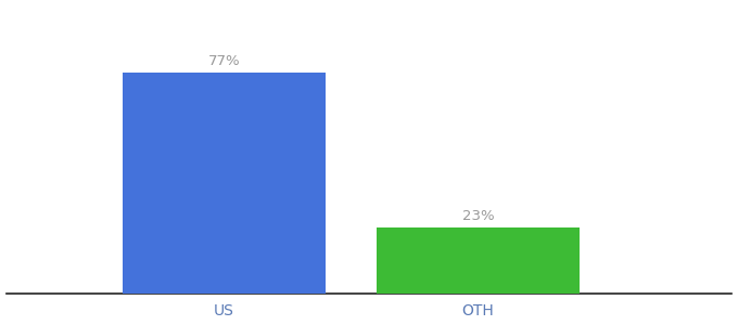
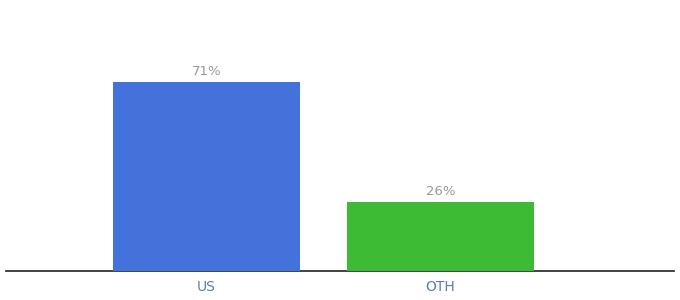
US: 77% -> 71%
OTH: 23% -> 26%
